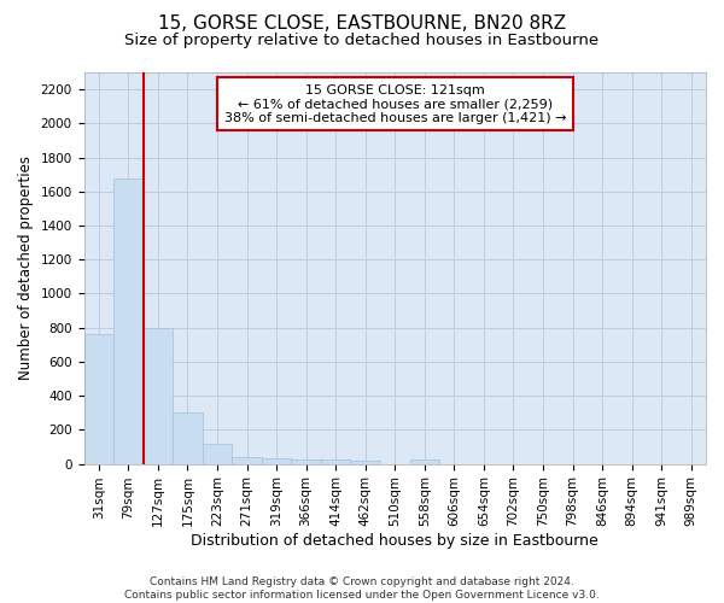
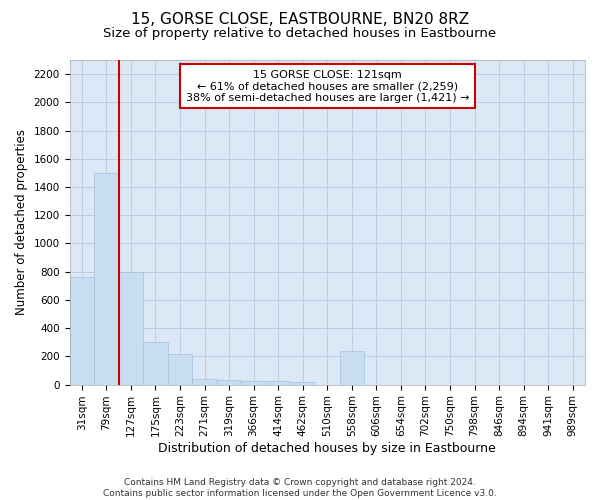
79sqm: 1680 -> 1500
223sqm: 120 -> 220
558sqm: 20 -> 240
